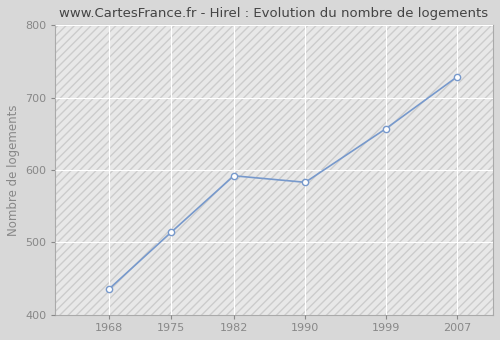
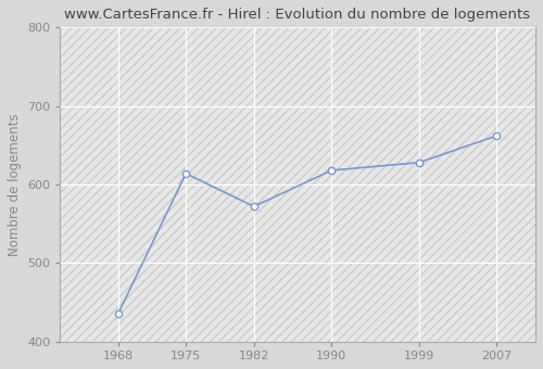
1975: 514 -> 614
1982: 592 -> 572
1990: 583 -> 618
1999: 657 -> 628
2007: 729 -> 662
